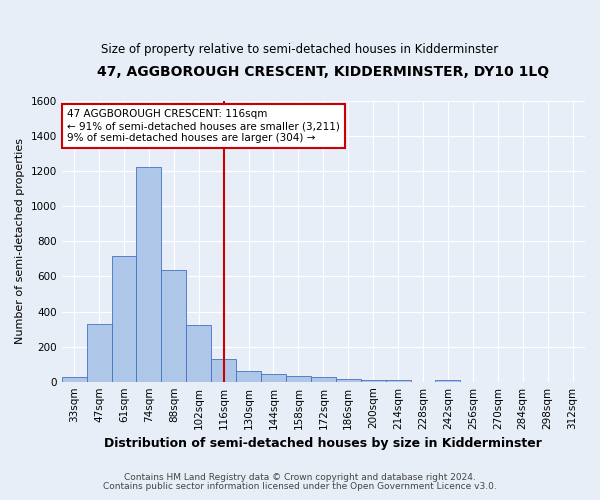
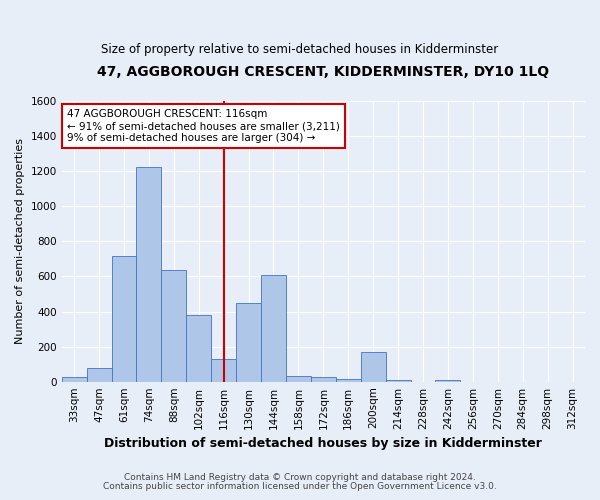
47sqm: 330 -> 80
102sqm: 320 -> 380
130sqm: 60 -> 450
144sqm: 40 -> 610
200sqm: 10 -> 170
